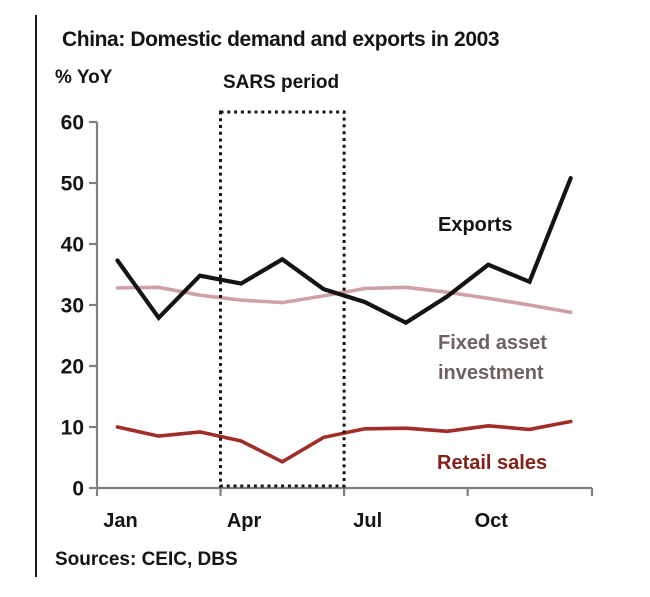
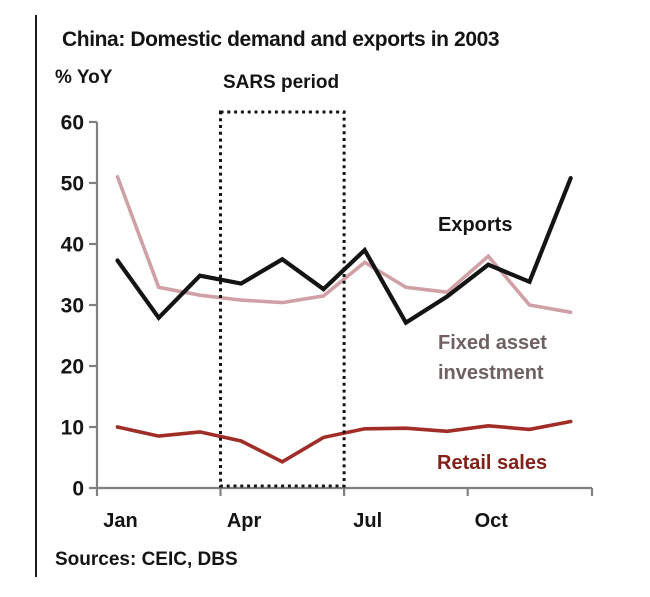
Fixed asset investment/Jan: 33 -> 51
Exports/Jul: 30 -> 39
Fixed asset investment/Jul: 33 -> 37
Fixed asset investment/Oct: 31 -> 38
